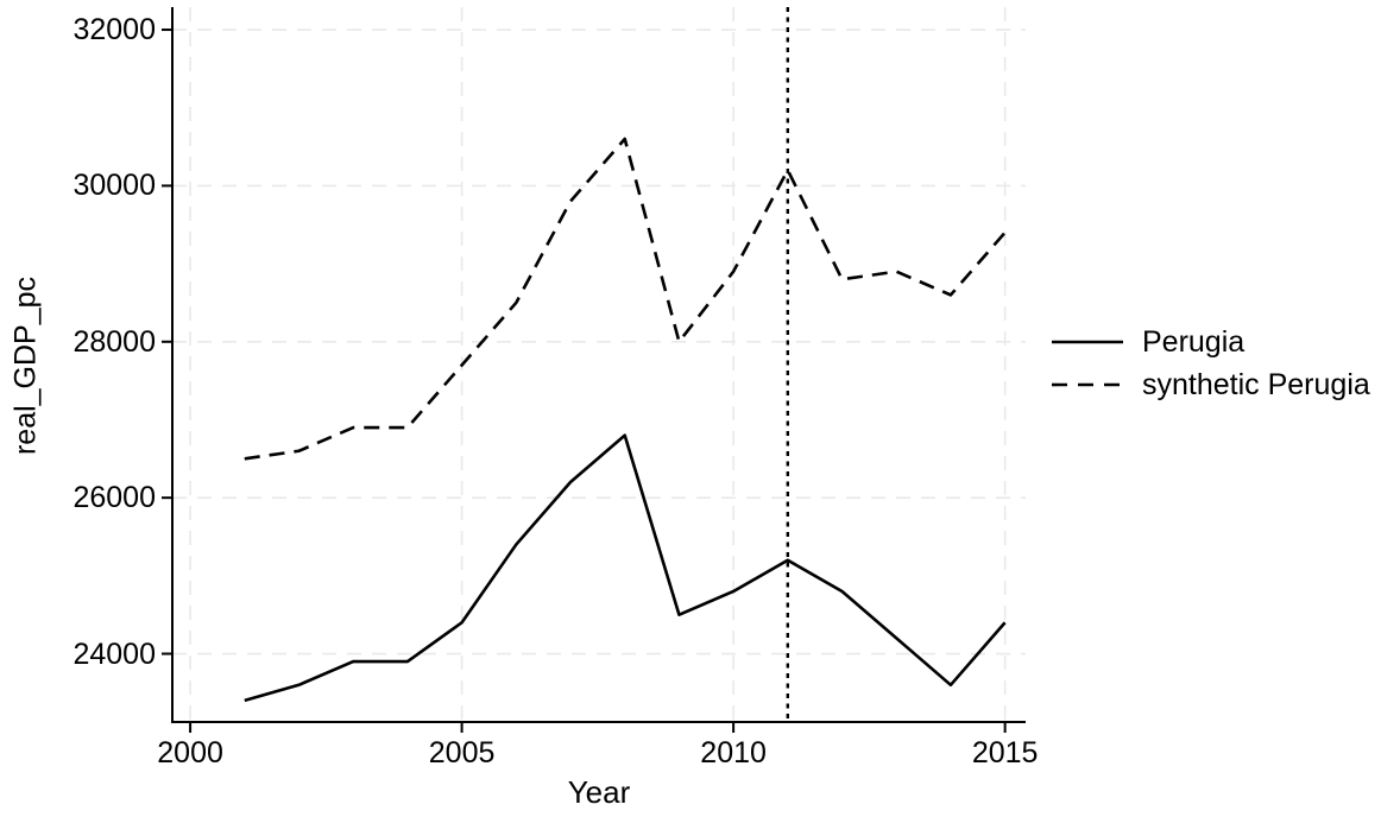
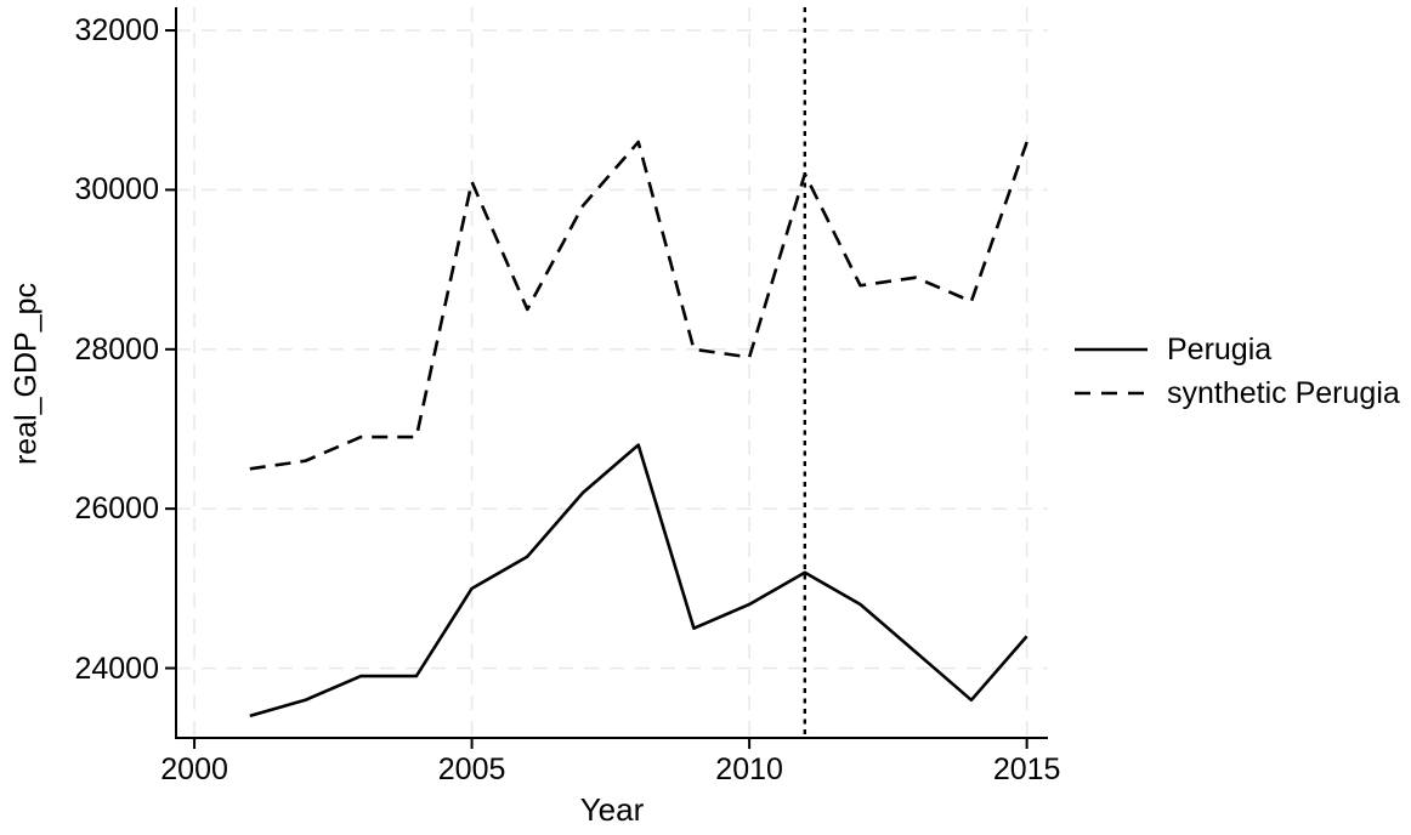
Perugia/2005: 24400 -> 25000
synthetic Perugia/2005: 27700 -> 30100
synthetic Perugia/2010: 28900 -> 27900
synthetic Perugia/2015: 29400 -> 30600
